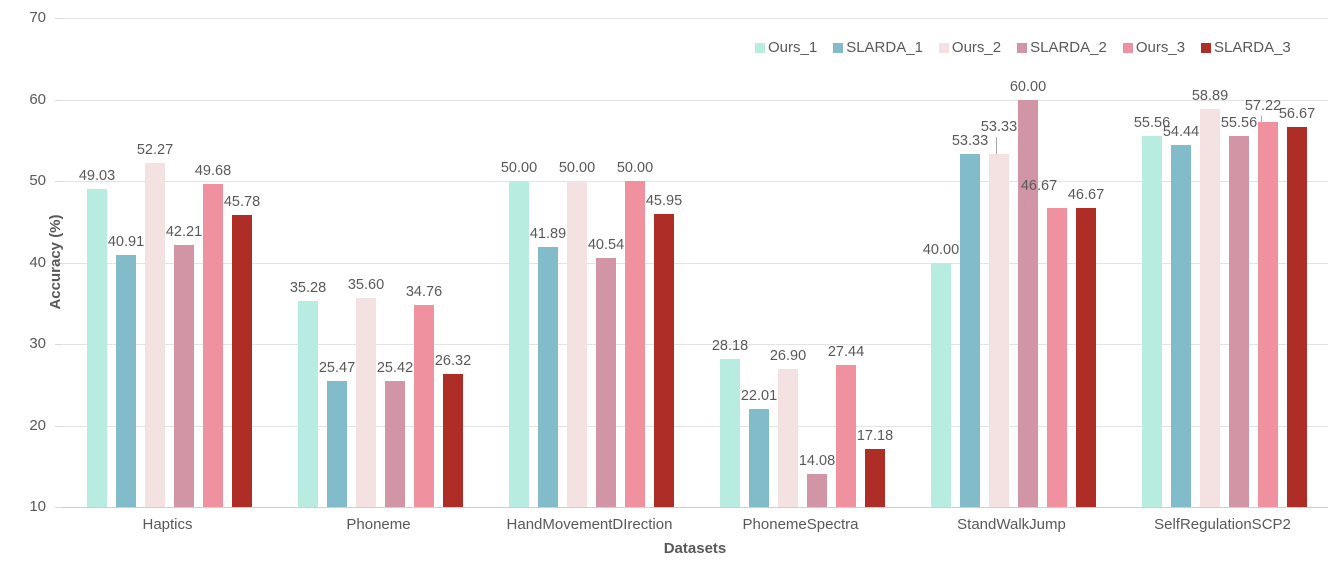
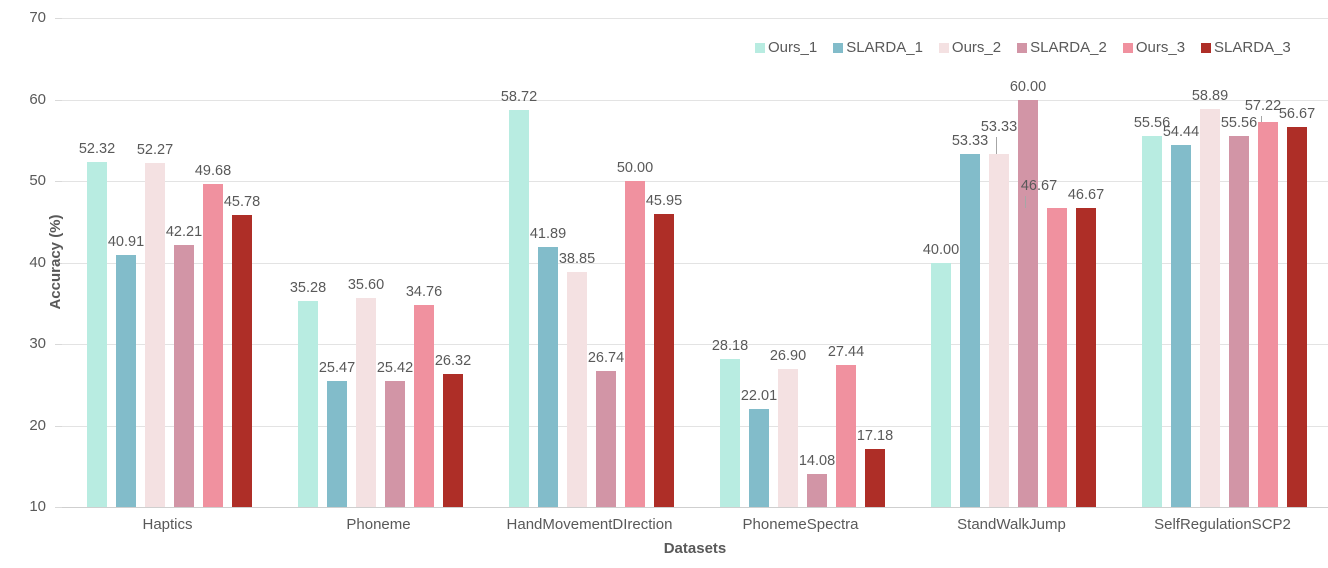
Ours_1/Haptics: 49.03 -> 52.32
Ours_1/HandMovementDIrection: 50.00 -> 58.72
Ours_2/HandMovementDIrection: 50.00 -> 38.85
SLARDA_2/HandMovementDIrection: 40.54 -> 26.74
